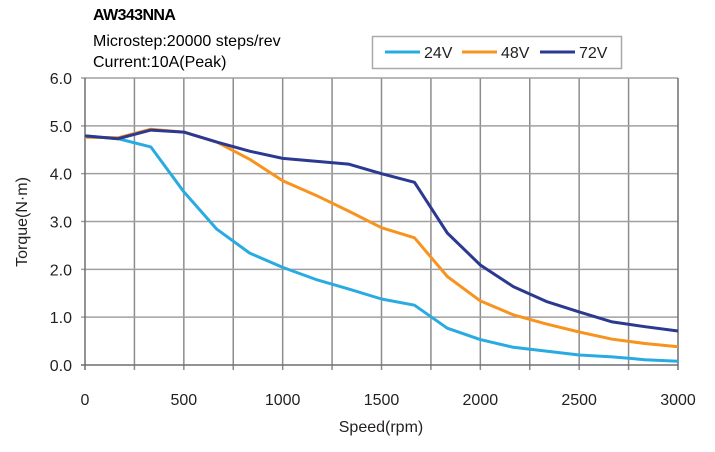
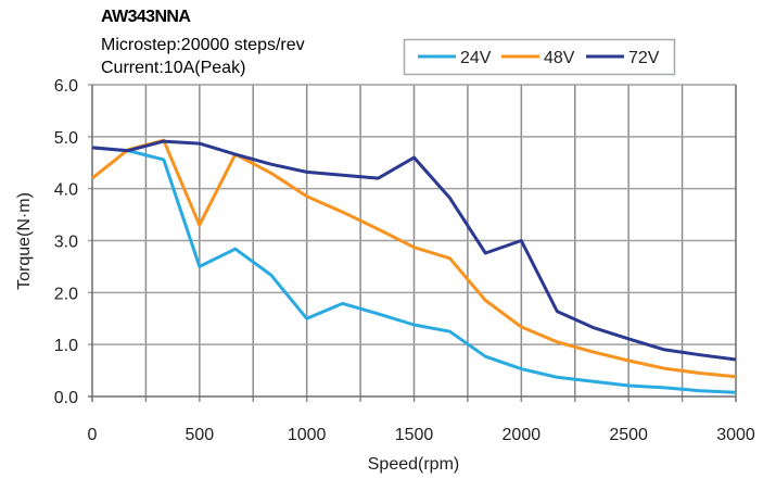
48V/0: 4.8 -> 4.2
24V/500: 3.6 -> 2.5
48V/500: 4.9 -> 3.3
24V/1000: 2.0 -> 1.5
72V/1500: 4.0 -> 4.6
72V/2000: 2.1 -> 3.0
